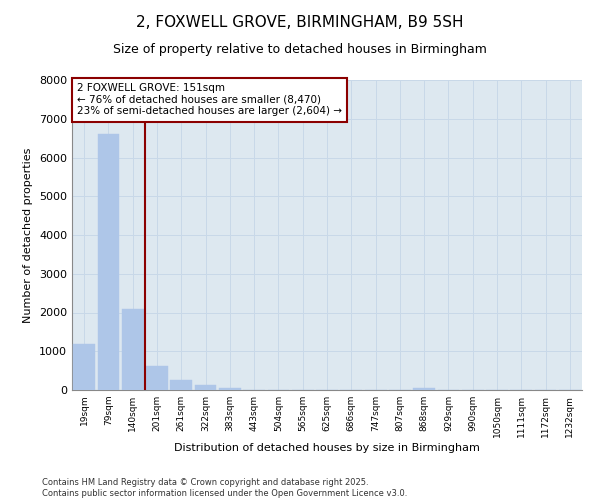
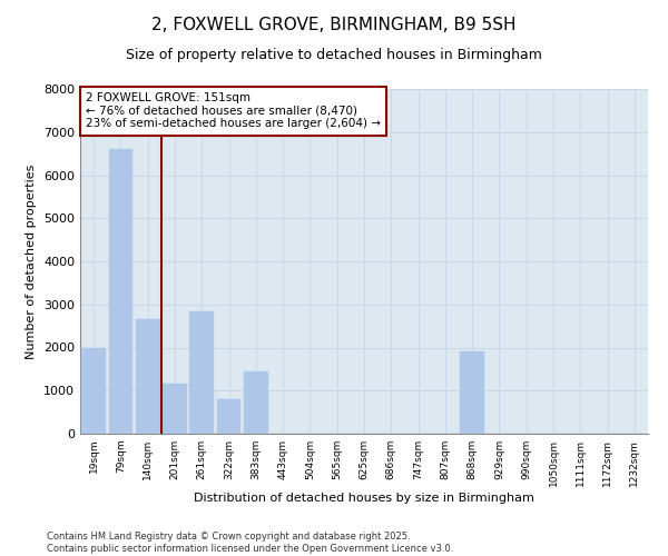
19sqm: 1200 -> 2000
140sqm: 2100 -> 2650
201sqm: 620 -> 1150
261sqm: 270 -> 2850
322sqm: 130 -> 800
383sqm: 50 -> 1450
868sqm: 50 -> 1900
